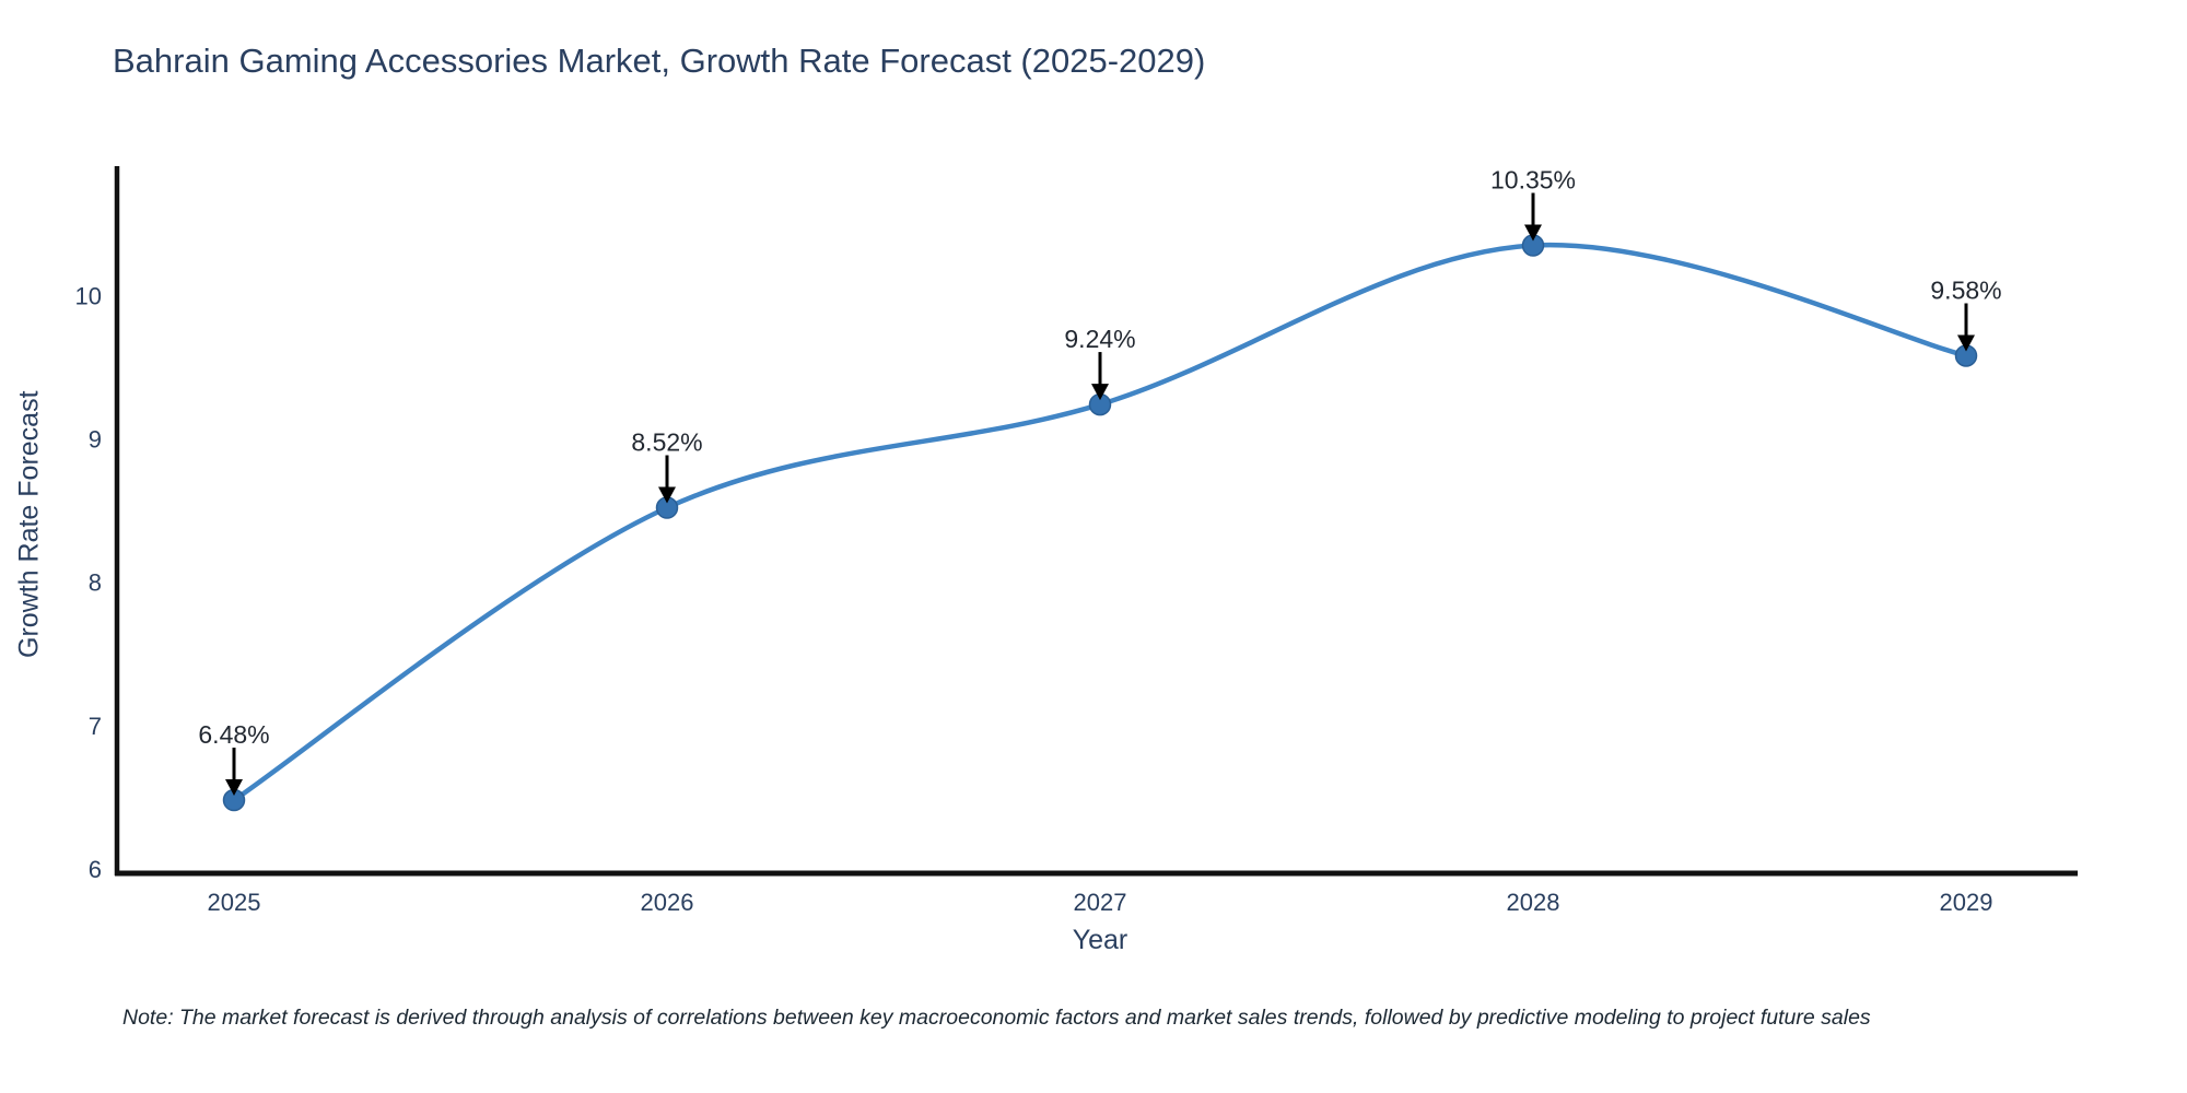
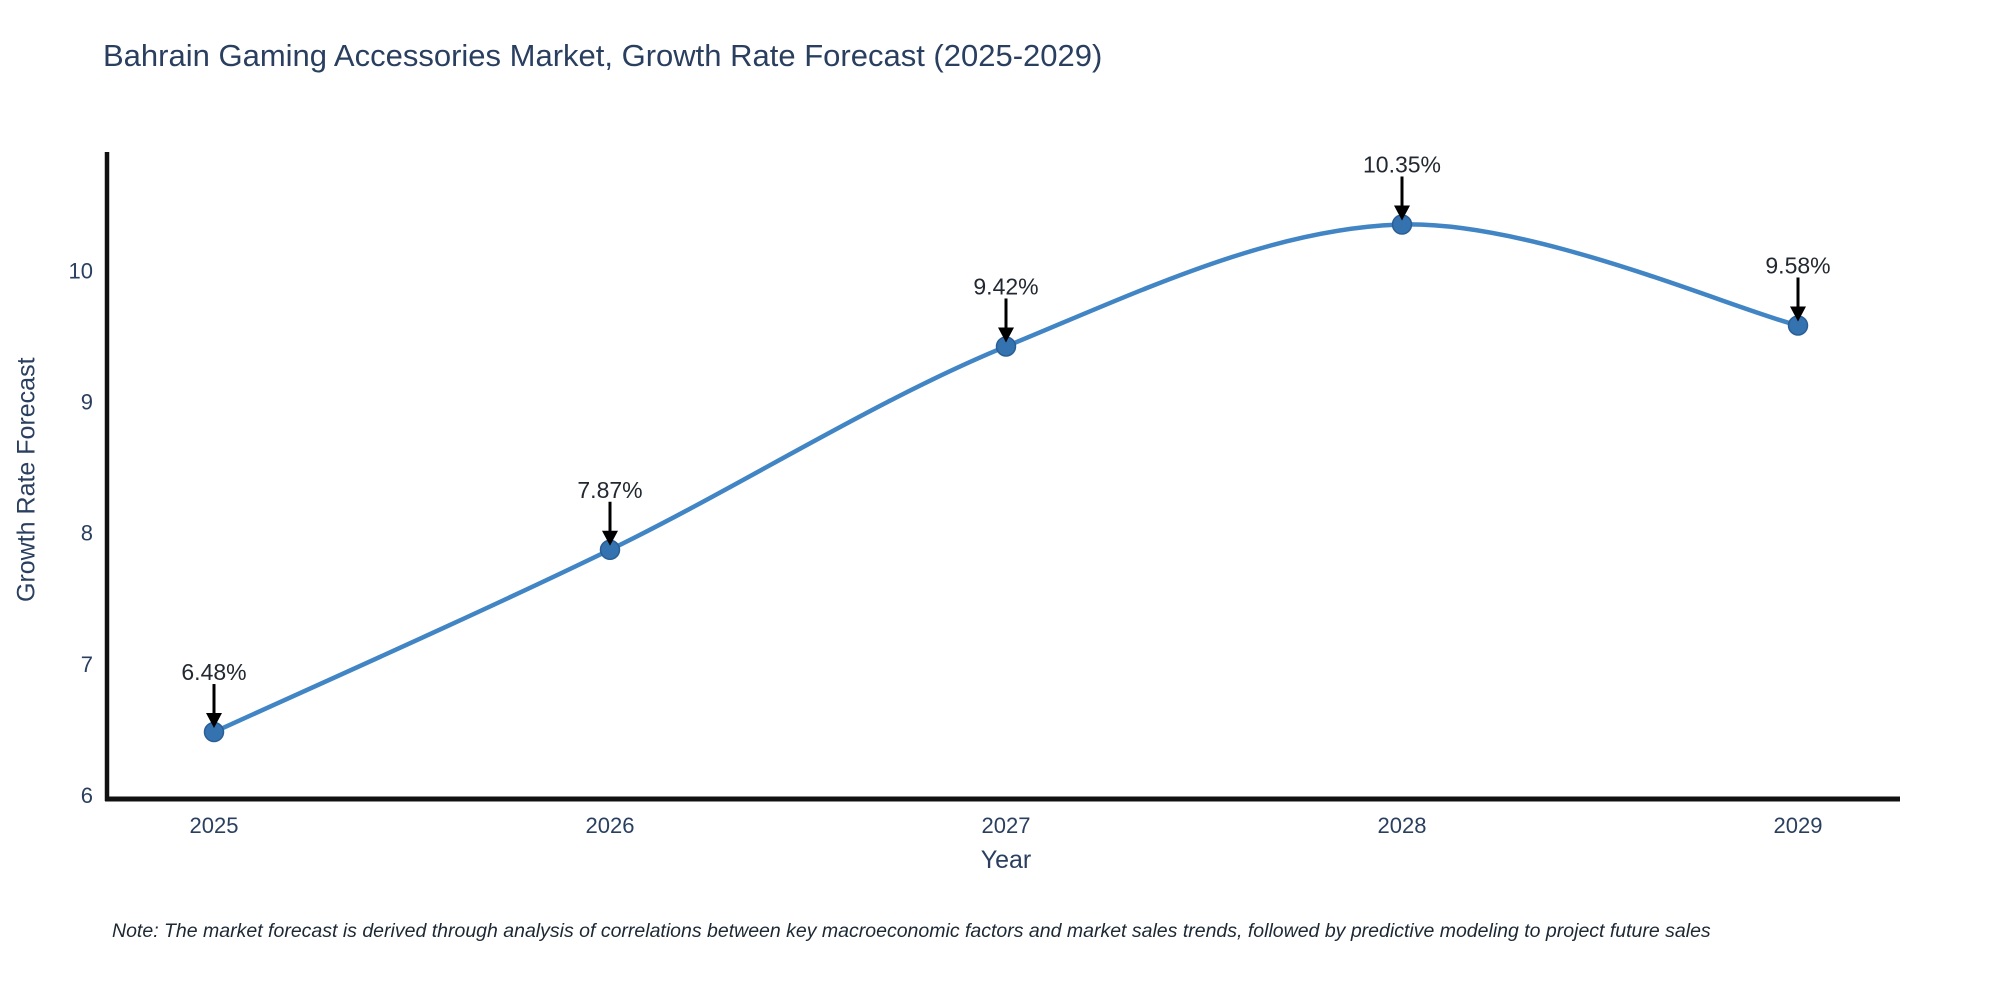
2026: 8.52% -> 7.87%
2027: 9.24% -> 9.42%
